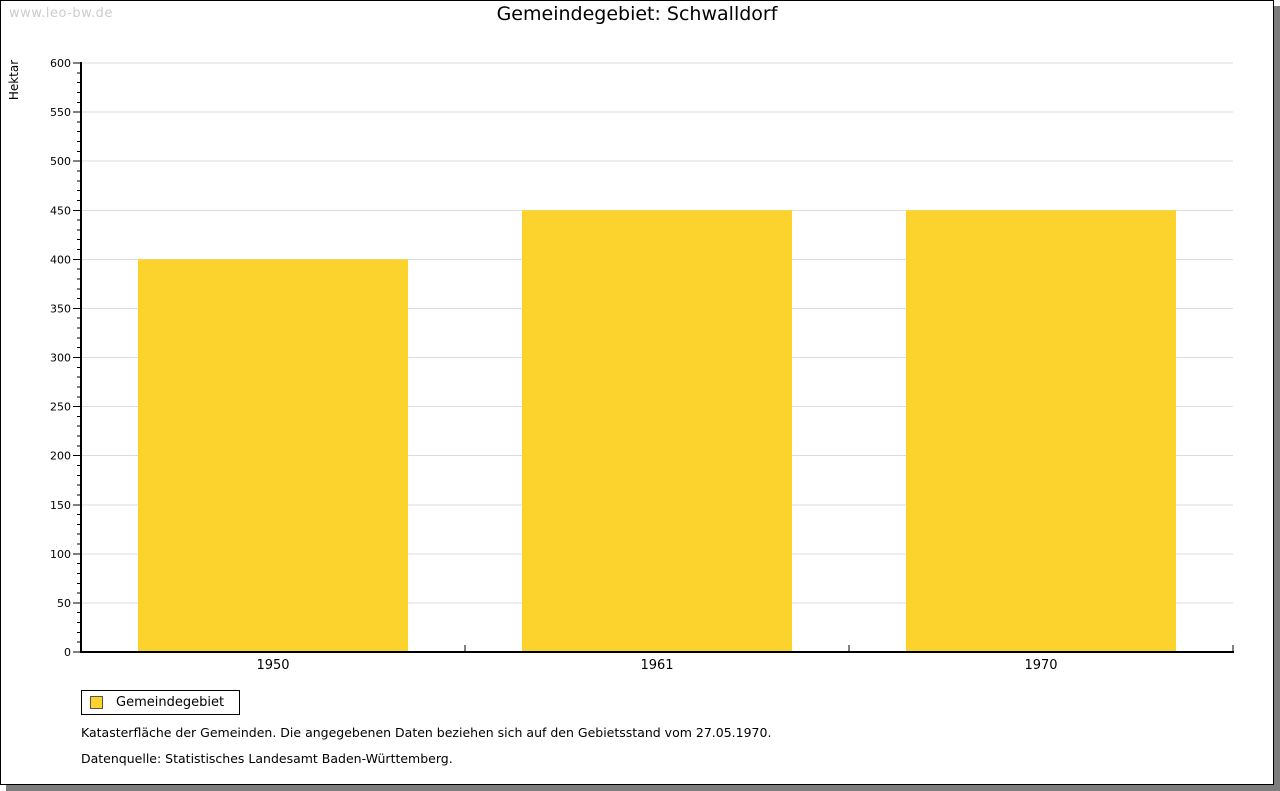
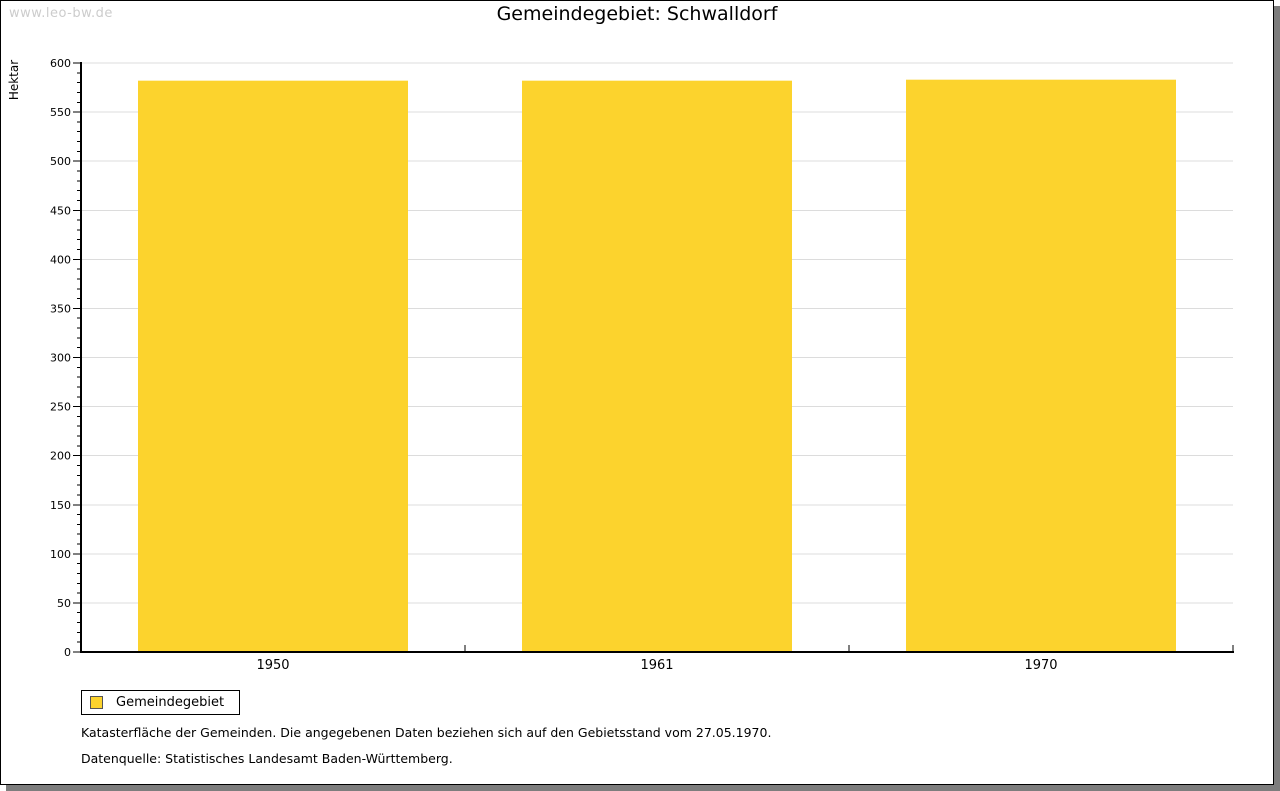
1950: 400 -> 580
1961: 450 -> 580
1970: 450 -> 580
